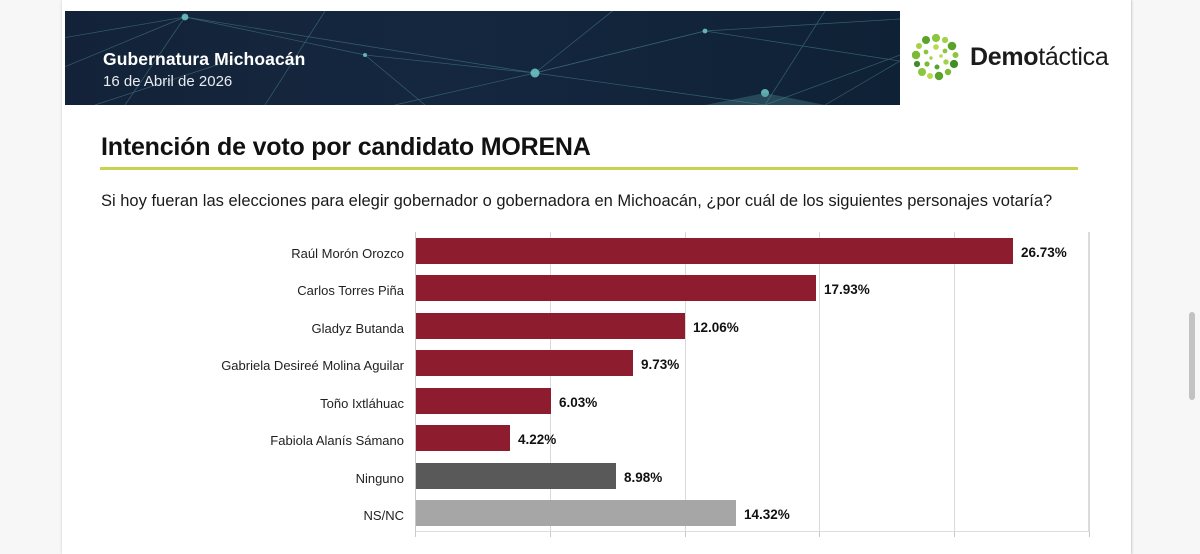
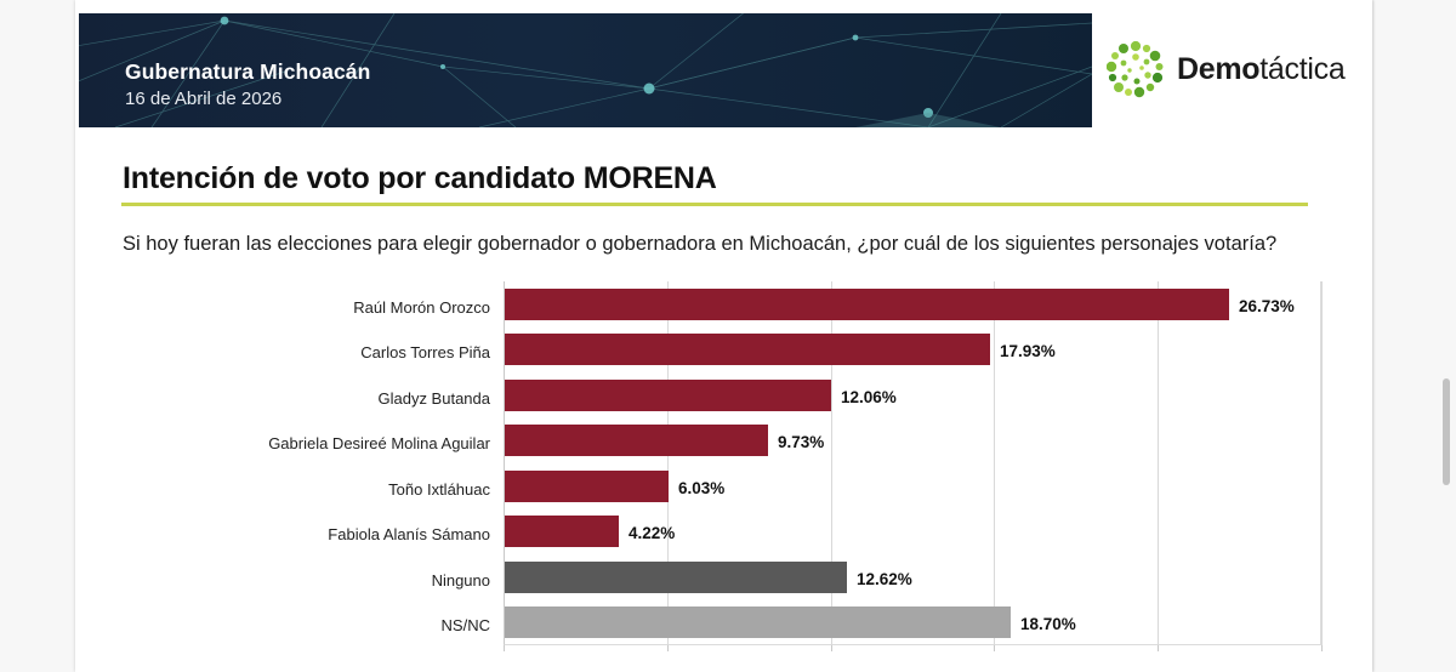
Ninguno: 8.98% -> 12.62%
NS/NC: 14.32% -> 18.70%
